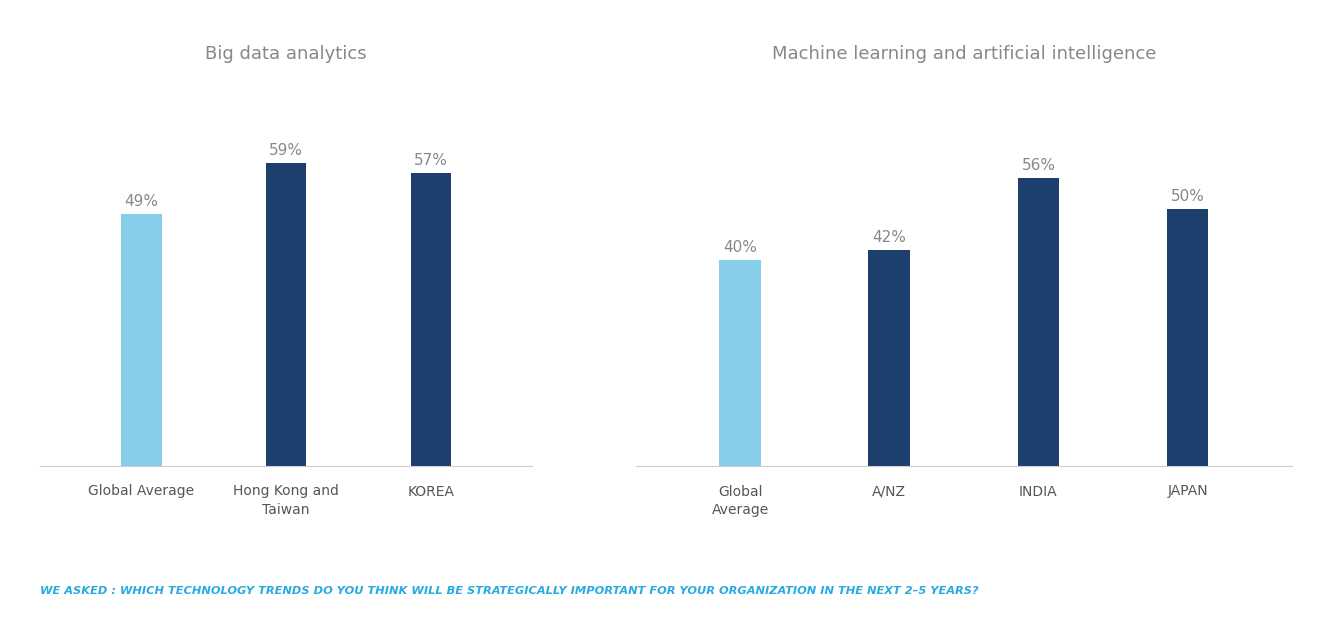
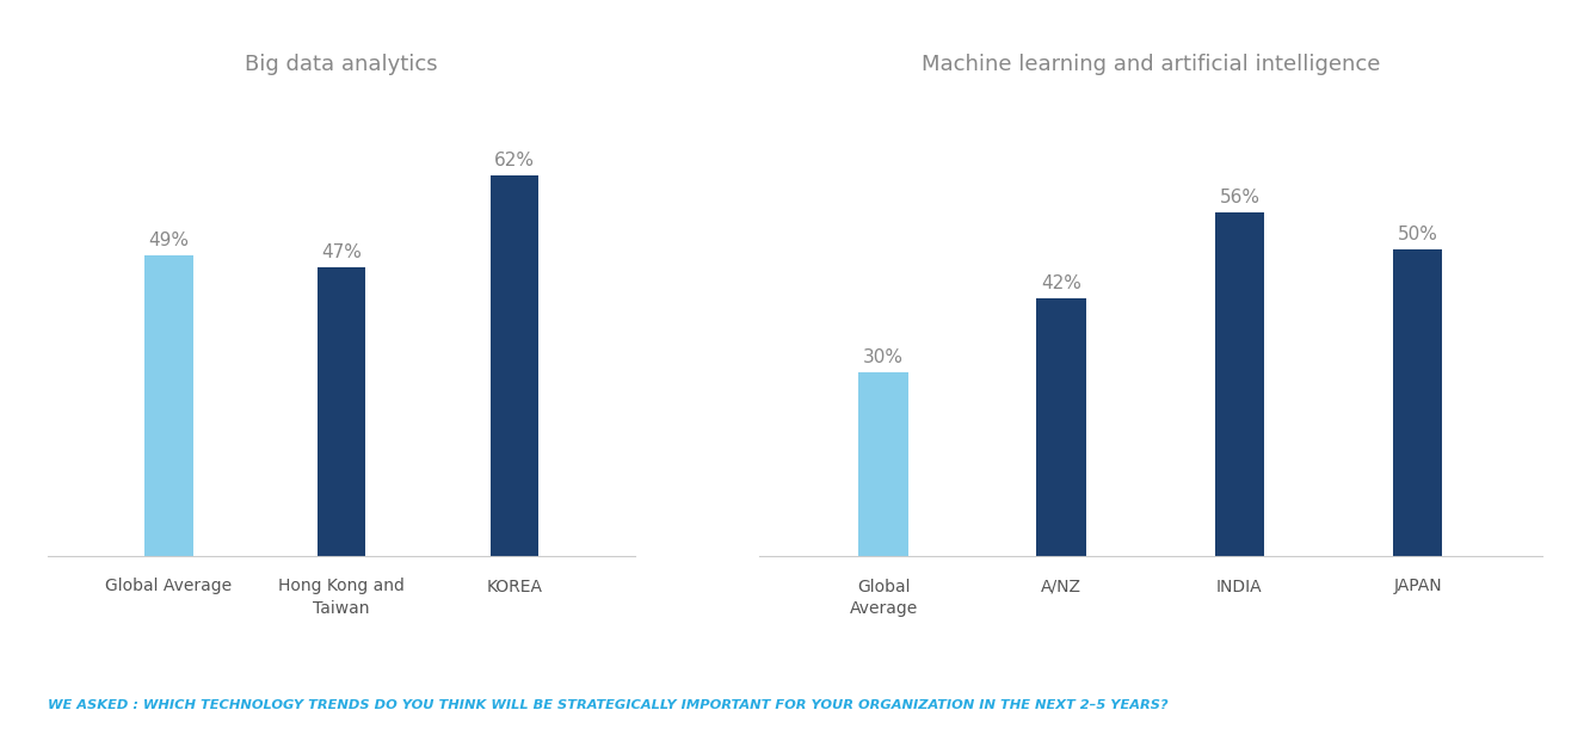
Big data analytics/Hong Kong and Taiwan: 59% -> 47%
Big data analytics/KOREA: 57% -> 62%
Machine learning and artificial intelligence/Global Average: 40% -> 30%
